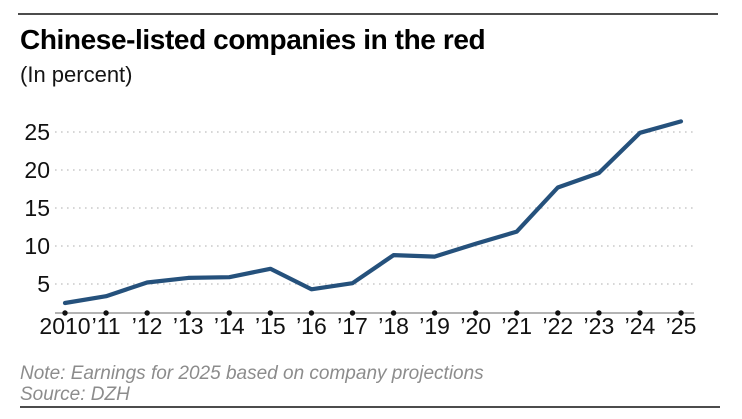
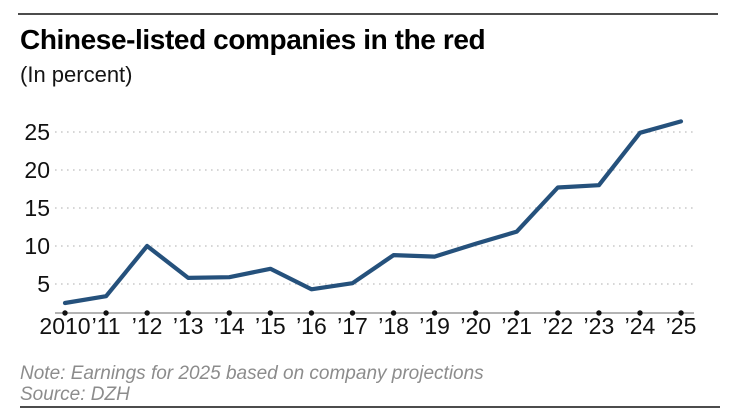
’12: 5 -> 10
’23: 20 -> 18
